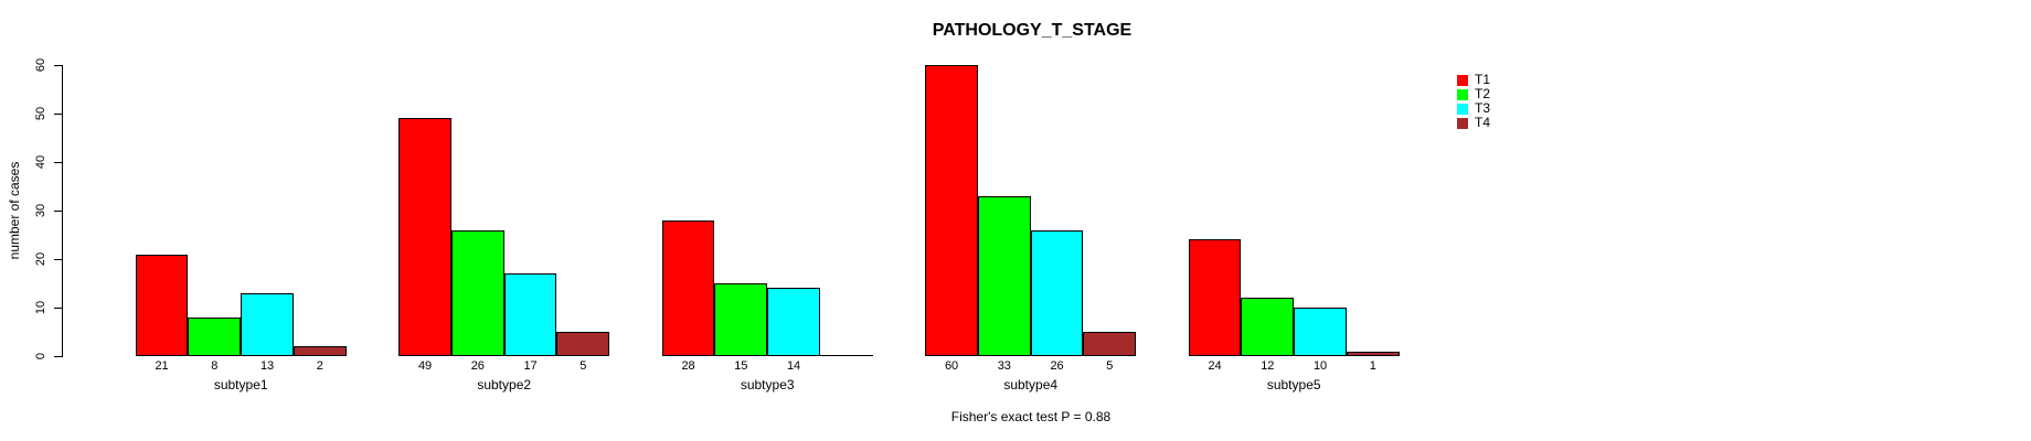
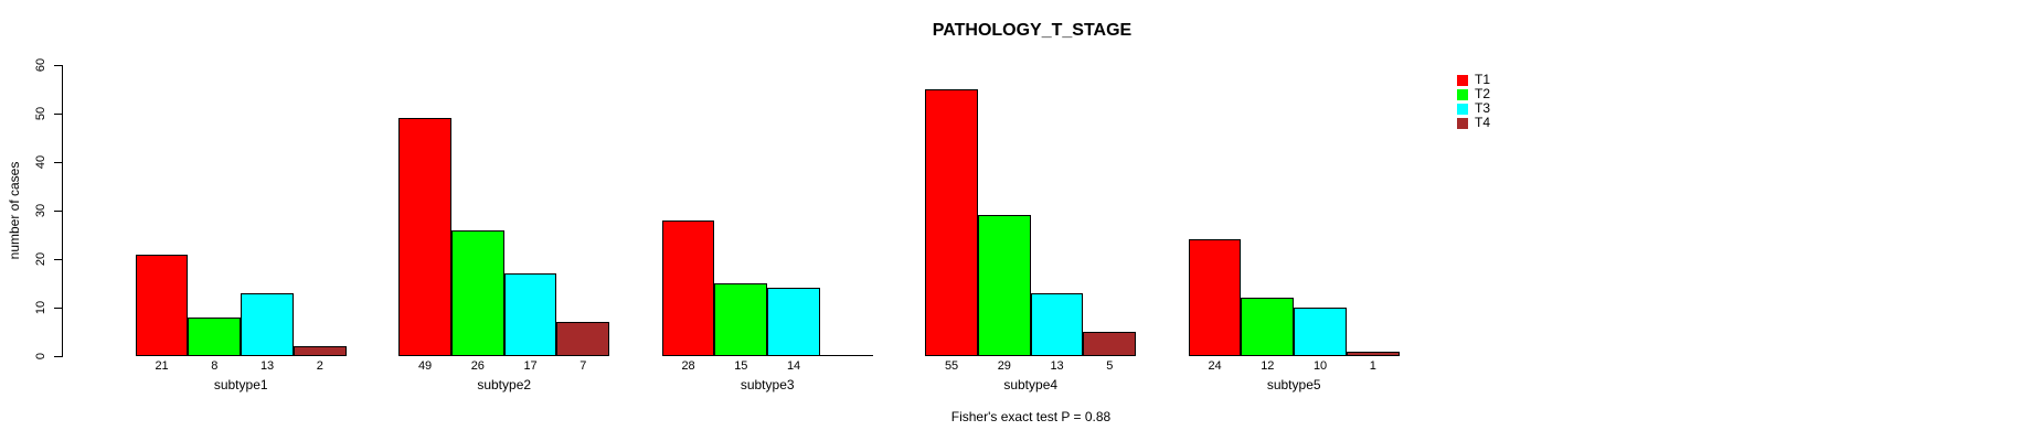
T4/subtype2: 5 -> 7
T1/subtype4: 60 -> 55
T2/subtype4: 33 -> 29
T3/subtype4: 26 -> 13
